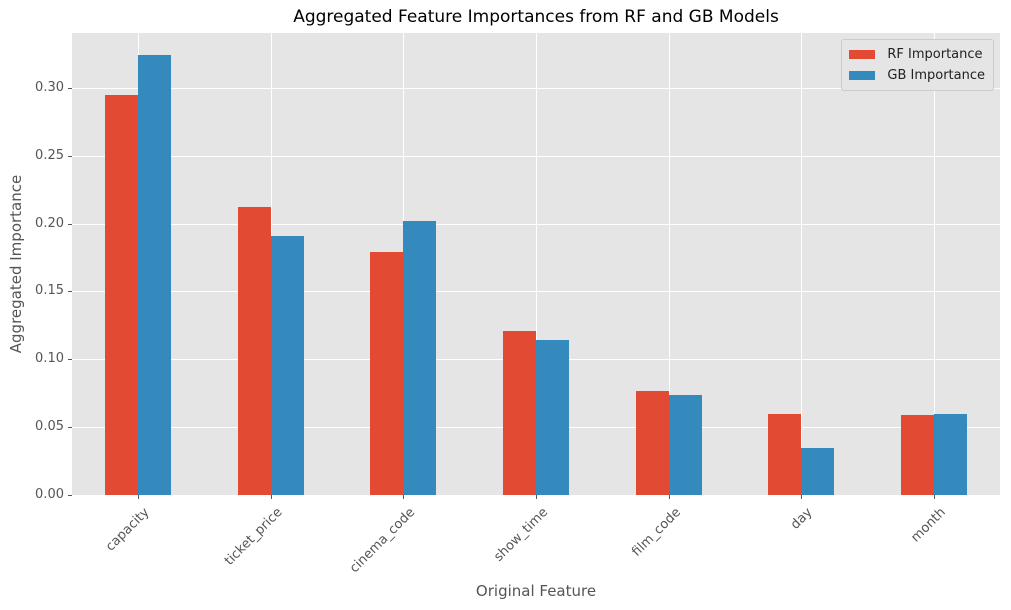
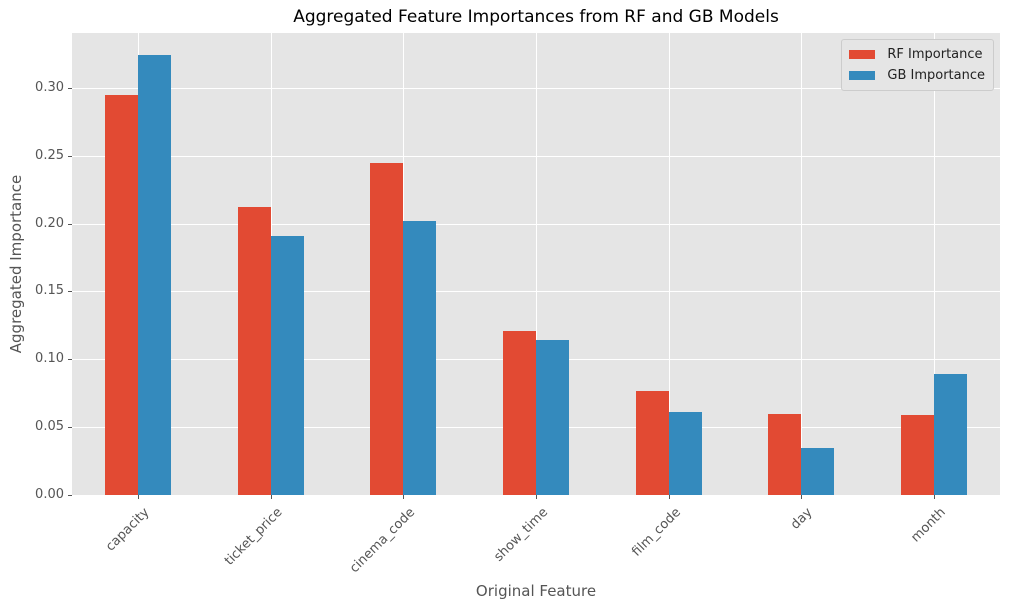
RF Importance/cinema_code: 0.179 -> 0.245
GB Importance/film_code: 0.074 -> 0.061
GB Importance/month: 0.060 -> 0.089
